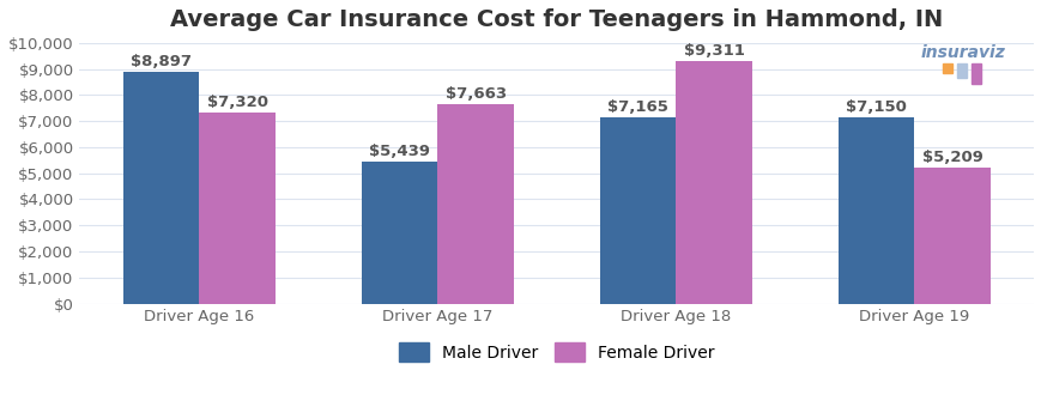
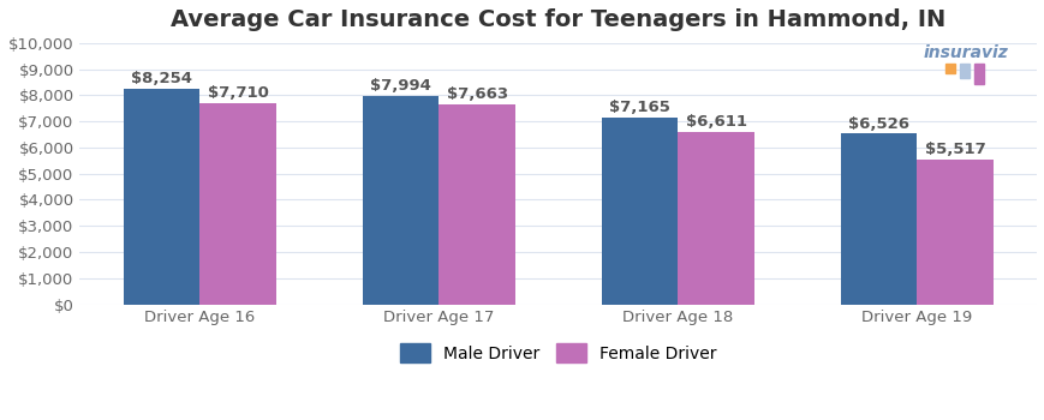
Male Driver/Driver Age 16: $8,897 -> $8,254
Female Driver/Driver Age 16: $7,320 -> $7,710
Male Driver/Driver Age 17: $5,439 -> $7,994
Female Driver/Driver Age 18: $9,311 -> $6,611
Male Driver/Driver Age 19: $7,150 -> $6,526
Female Driver/Driver Age 19: $5,209 -> $5,517
